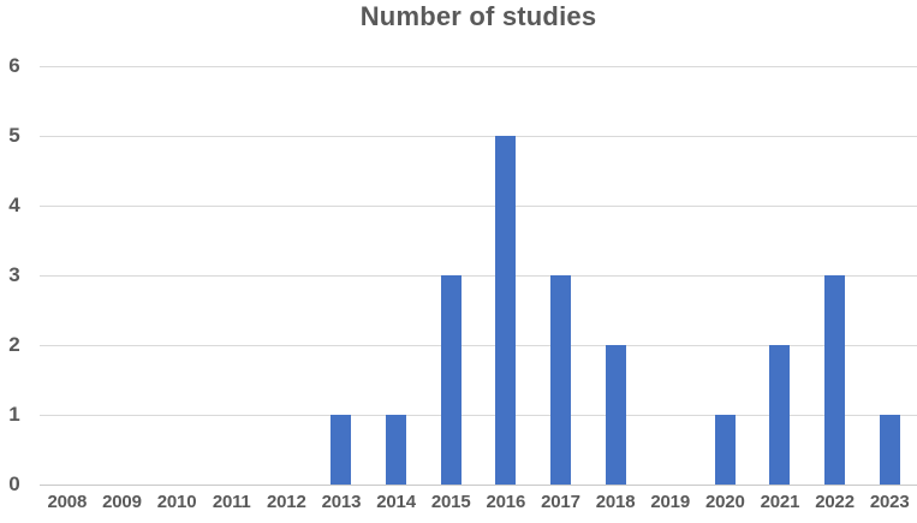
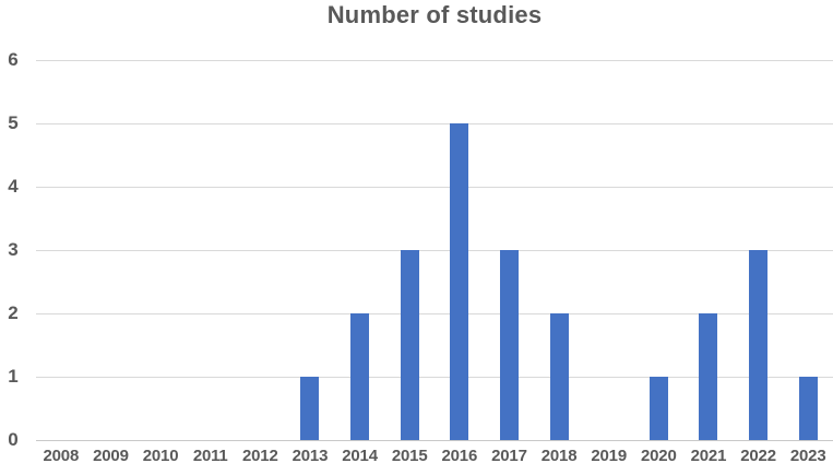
2014: 1 -> 2
